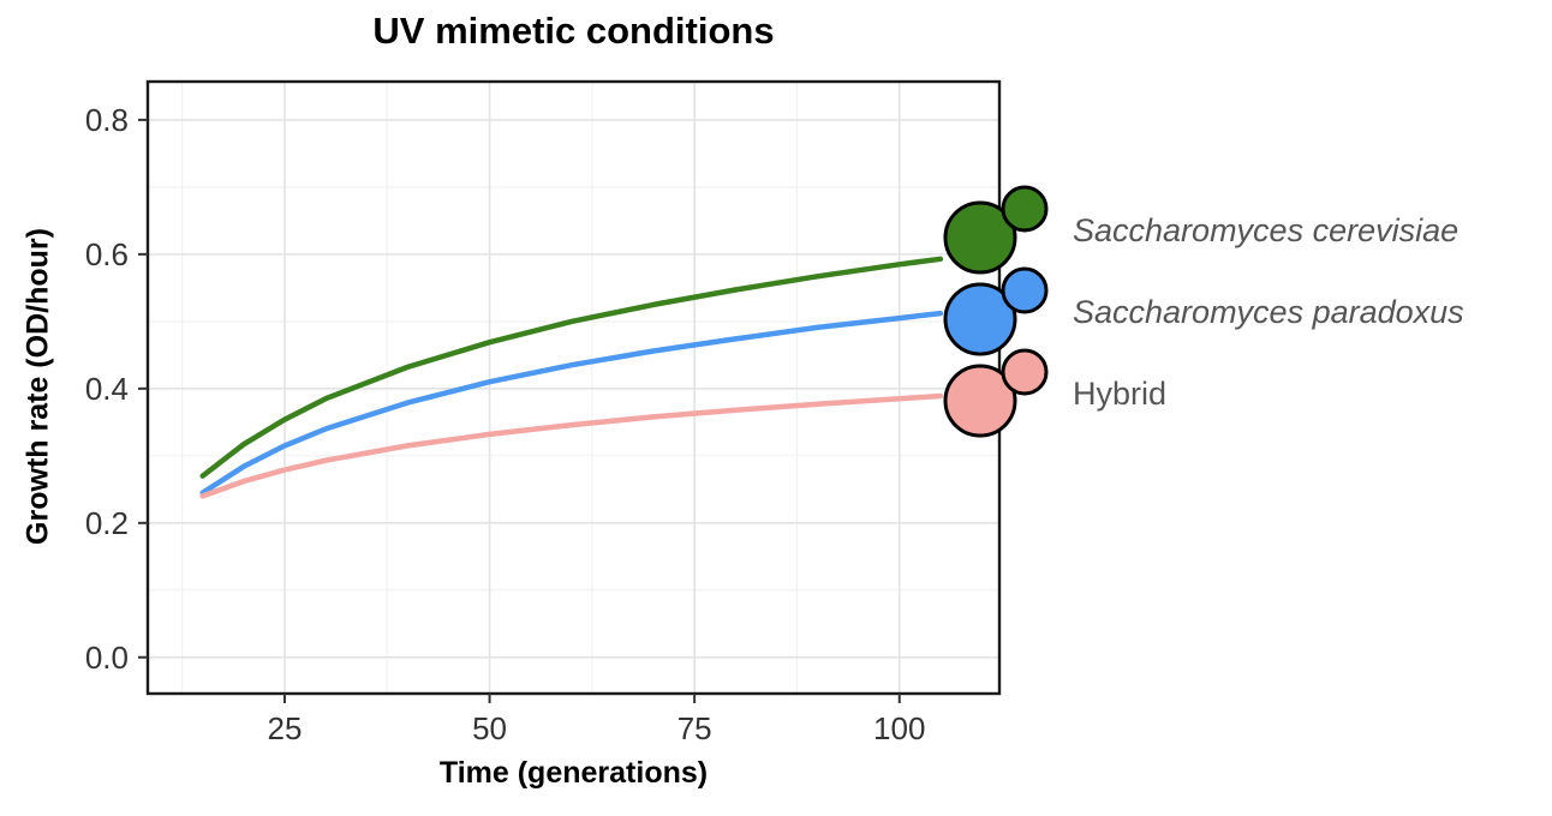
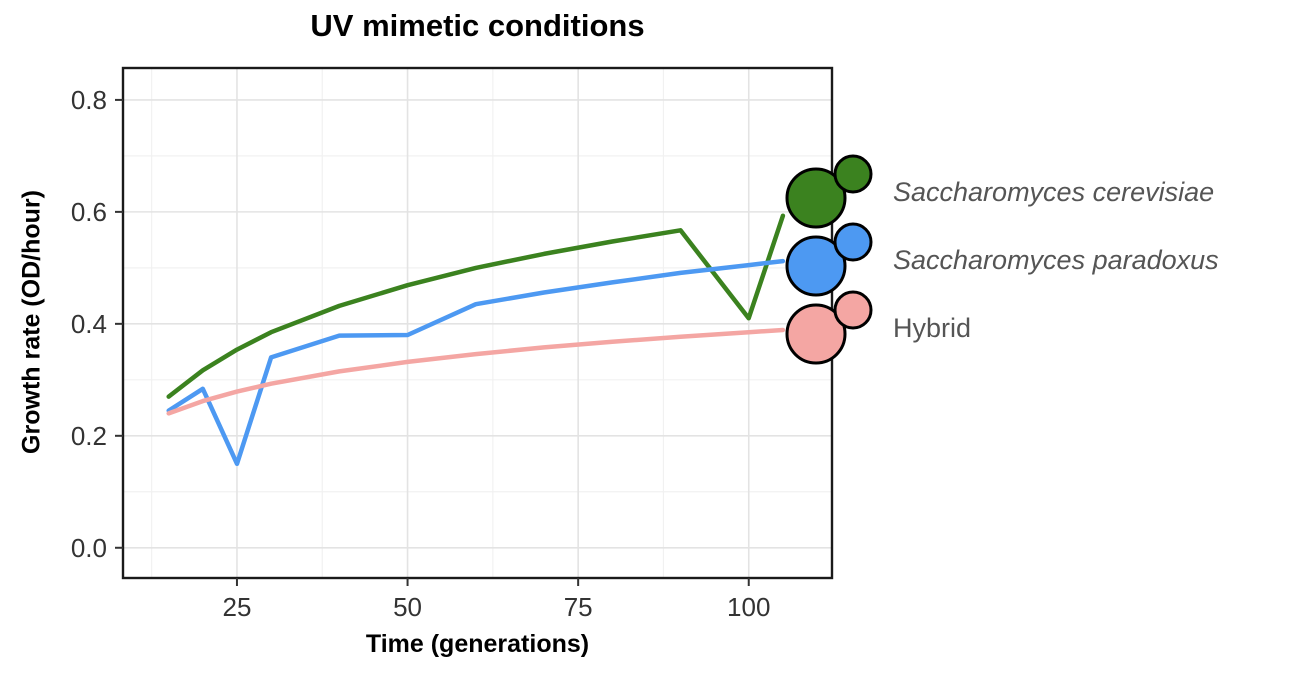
Saccharomyces paradoxus/25: 0.32 -> 0.15
Saccharomyces paradoxus/50: 0.41 -> 0.38
Saccharomyces cerevisiae/100: 0.58 -> 0.41
